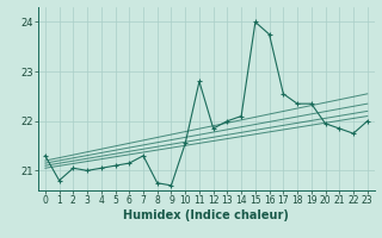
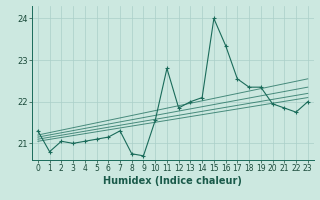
16: 23.75 -> 23.35
